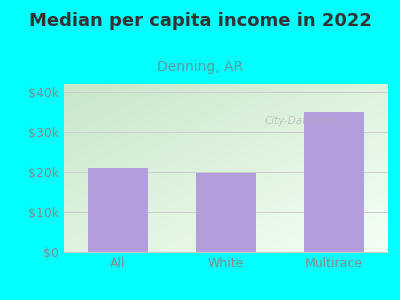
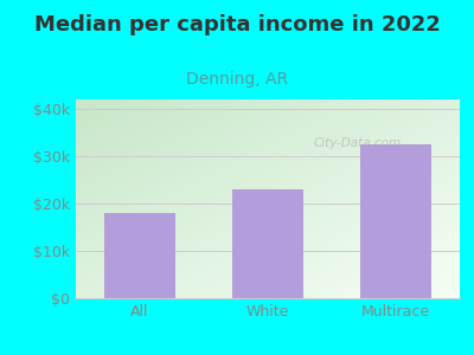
All: $21.0k -> $18.0k
White: $19.8k -> $23.0k
Multirace: $35.0k -> $32.5k
